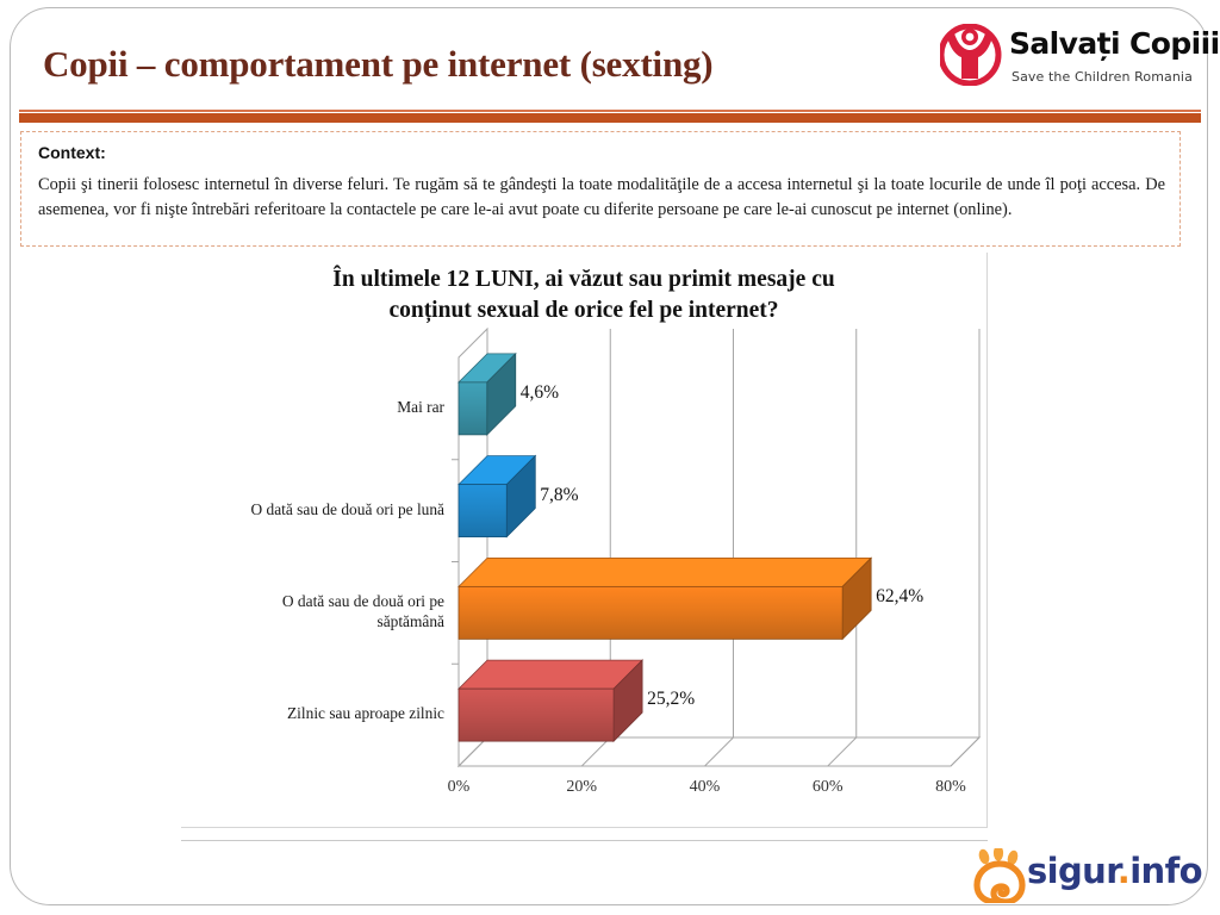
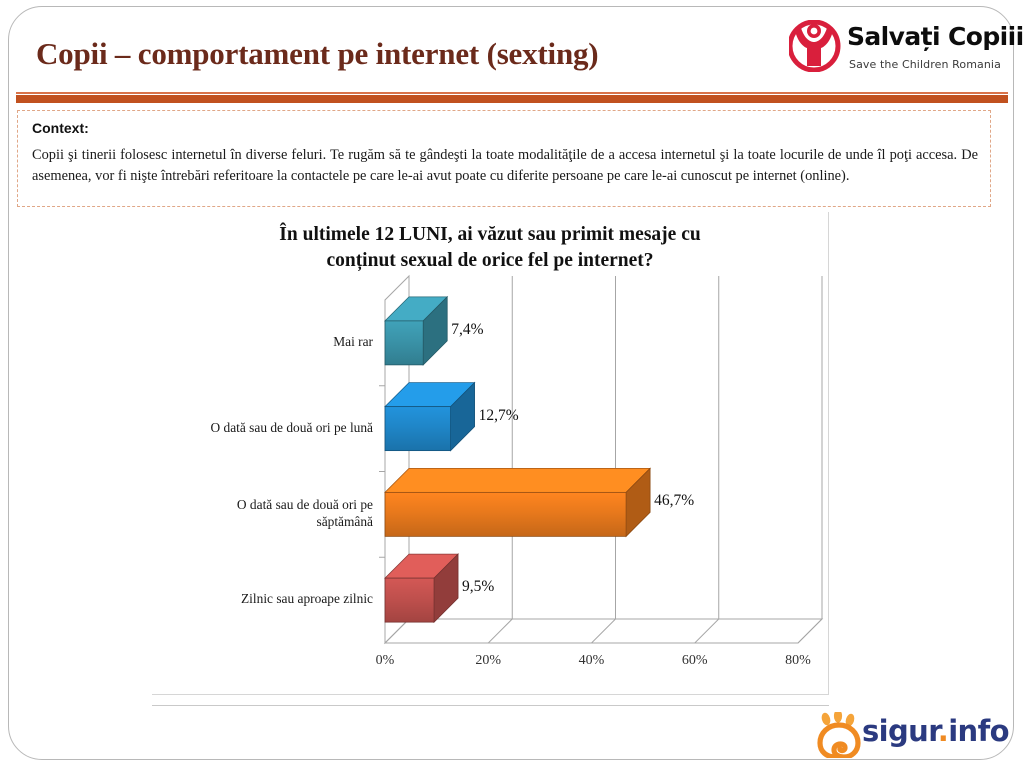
Mai rar: 4,6% -> 7,4%
O dată sau de două ori pe lună: 7,8% -> 12,7%
O dată sau de două ori pe săptămână: 62,4% -> 46,7%
Zilnic sau aproape zilnic: 25,2% -> 9,5%
